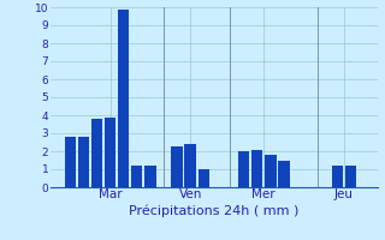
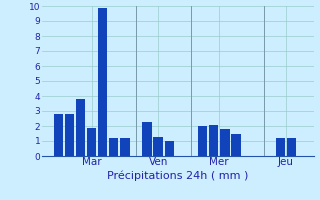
Mar: 3.9 -> 1.9
Ven: 2.4 -> 1.3
